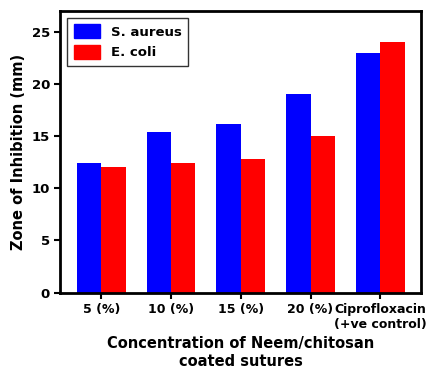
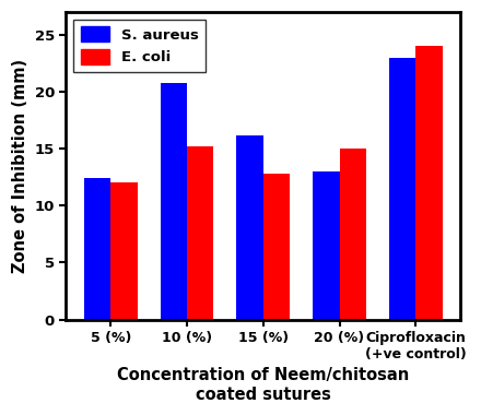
S. aureus/10 (%): 15.4 -> 20.8
E. coli/10 (%): 12.4 -> 15.2
S. aureus/20 (%): 19.0 -> 13.0
